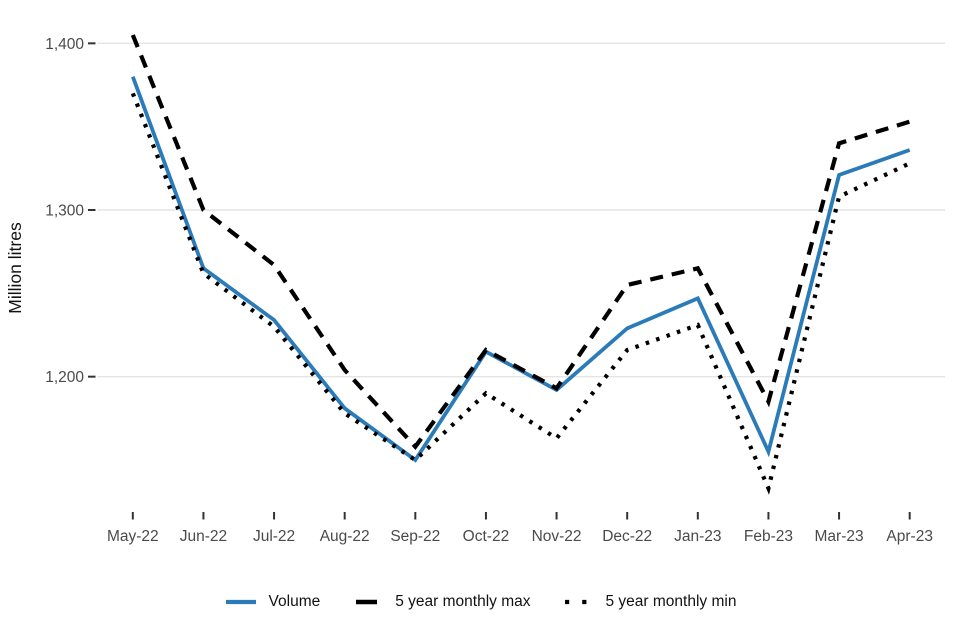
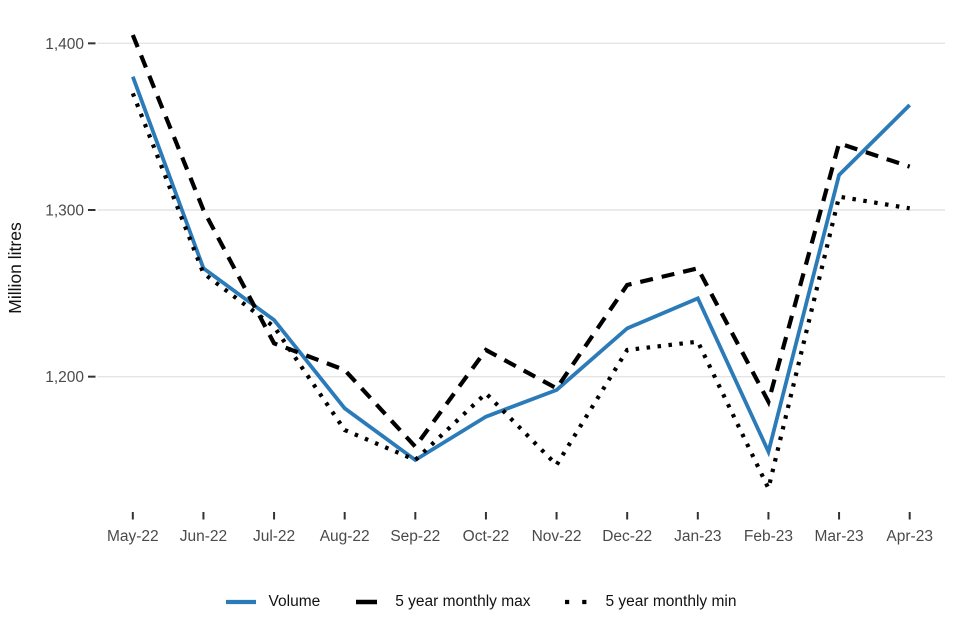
5 year monthly max/Jul-22: 1267 -> 1220
5 year monthly min/Aug-22: 1178 -> 1168
Volume/Oct-22: 1215 -> 1176
5 year monthly min/Nov-22: 1163 -> 1147
5 year monthly min/Jan-23: 1231 -> 1221
Volume/Apr-23: 1336 -> 1363
5 year monthly max/Apr-23: 1353 -> 1326
5 year monthly min/Apr-23: 1328 -> 1301
